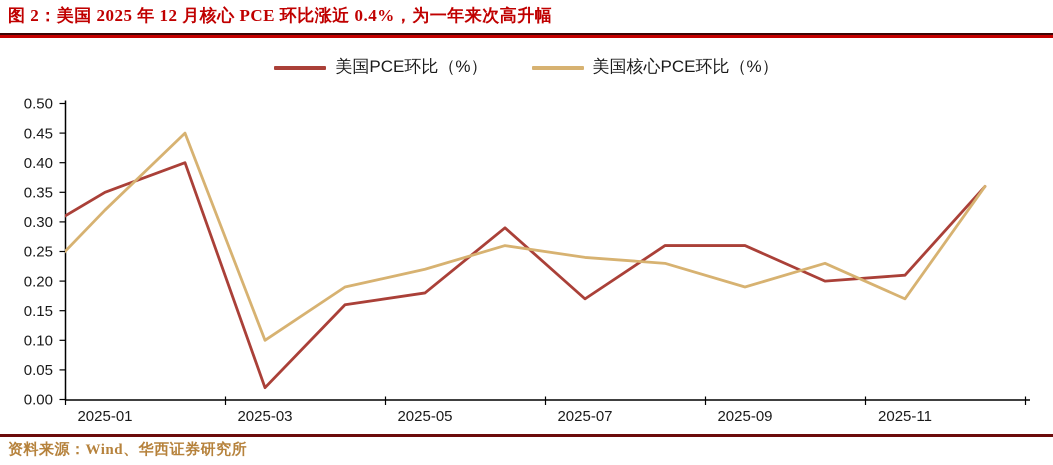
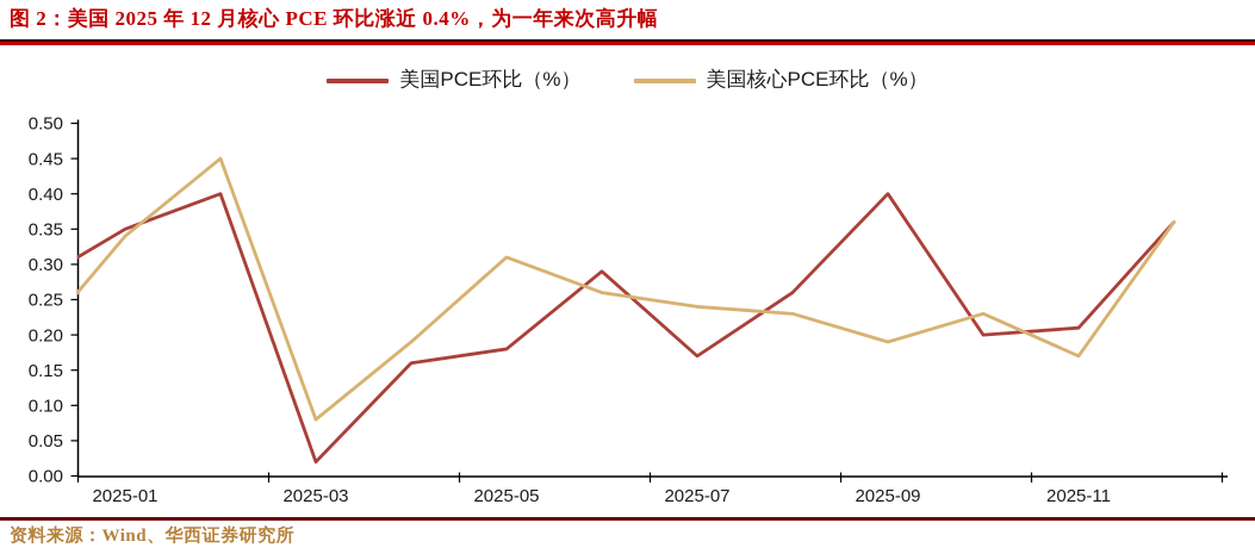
美国核心PCE环比（%）/2025-01: 0.32 -> 0.34
美国核心PCE环比（%）/2025-03: 0.10 -> 0.08
美国核心PCE环比（%）/2025-05: 0.22 -> 0.31
美国PCE环比（%）/2025-09: 0.26 -> 0.40
